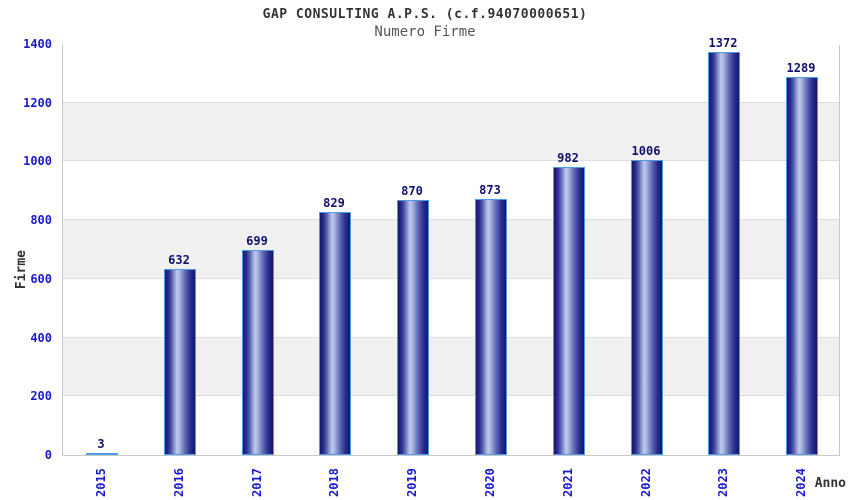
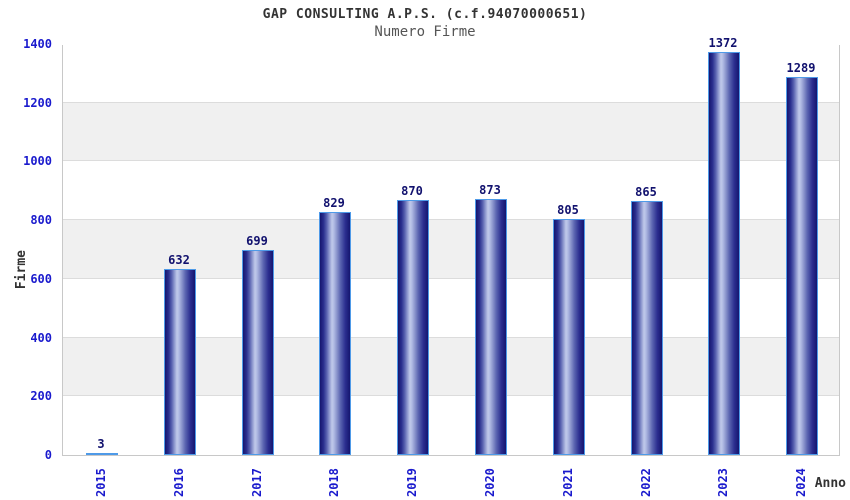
2021: 982 -> 805
2022: 1006 -> 865
